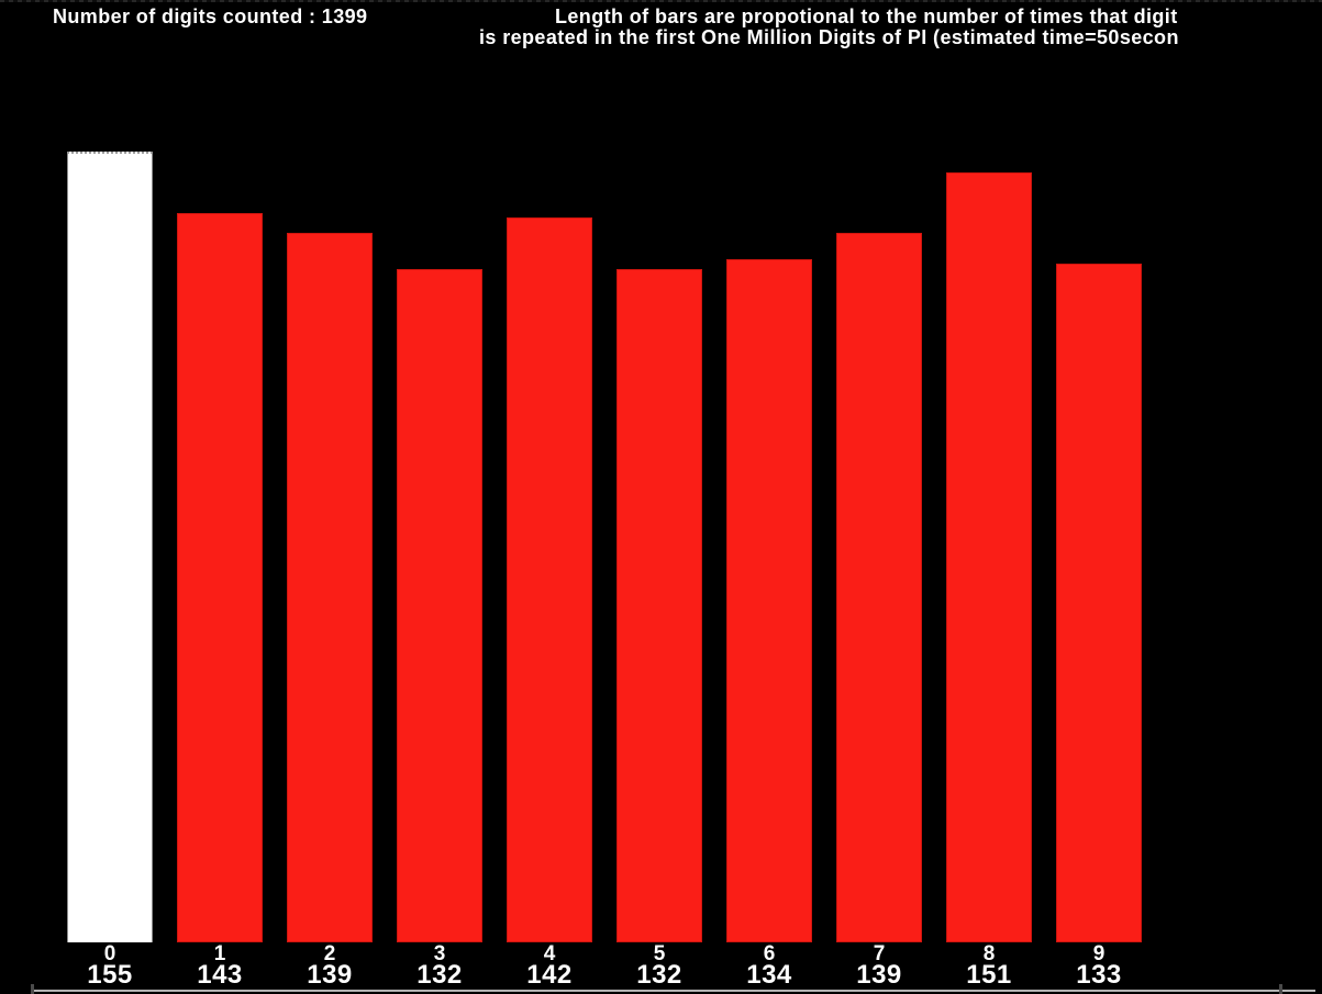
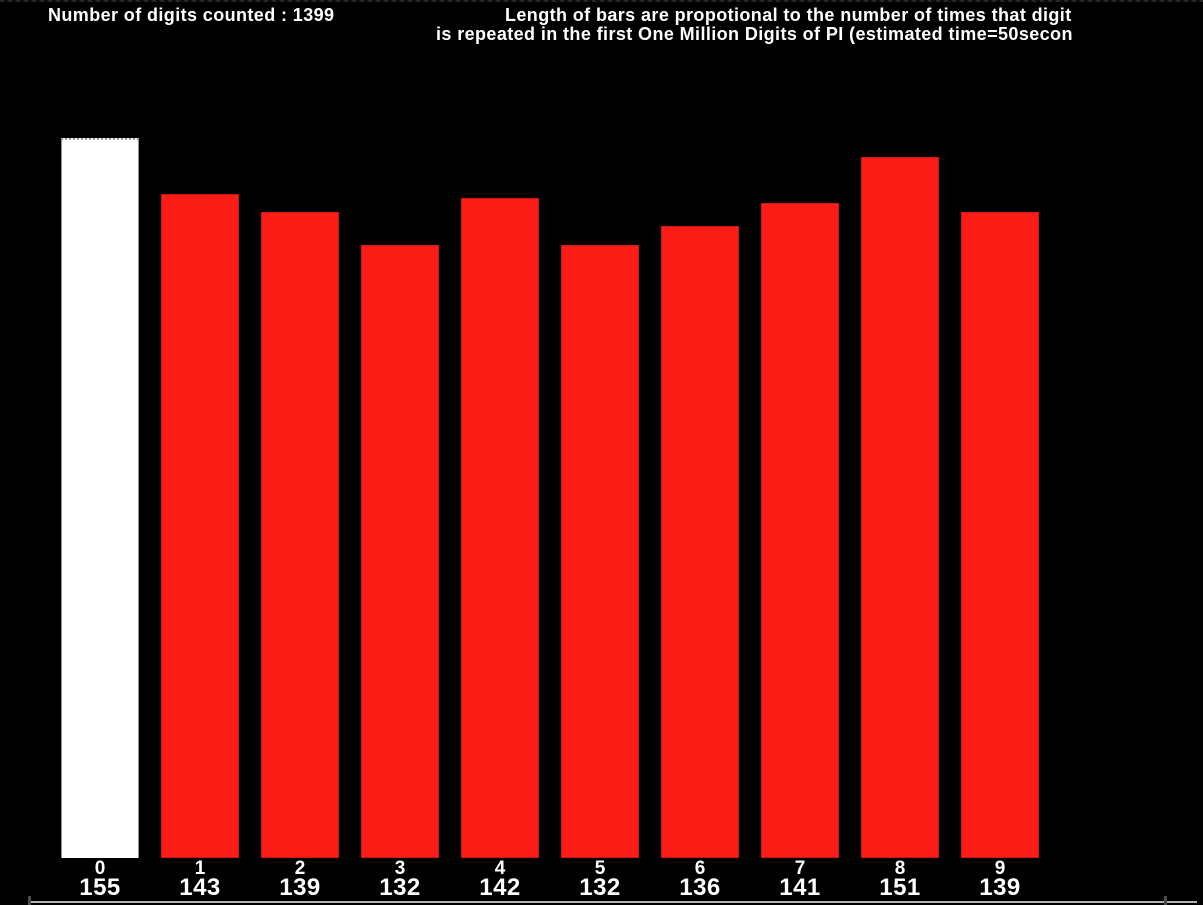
6: 134 -> 136
7: 139 -> 141
9: 133 -> 139
